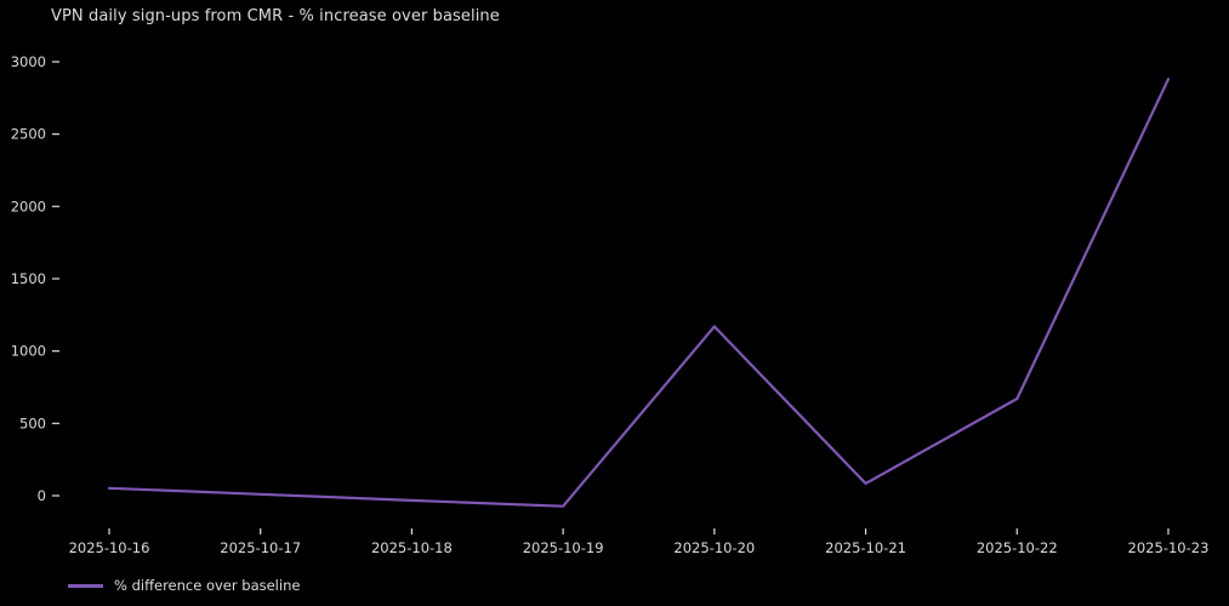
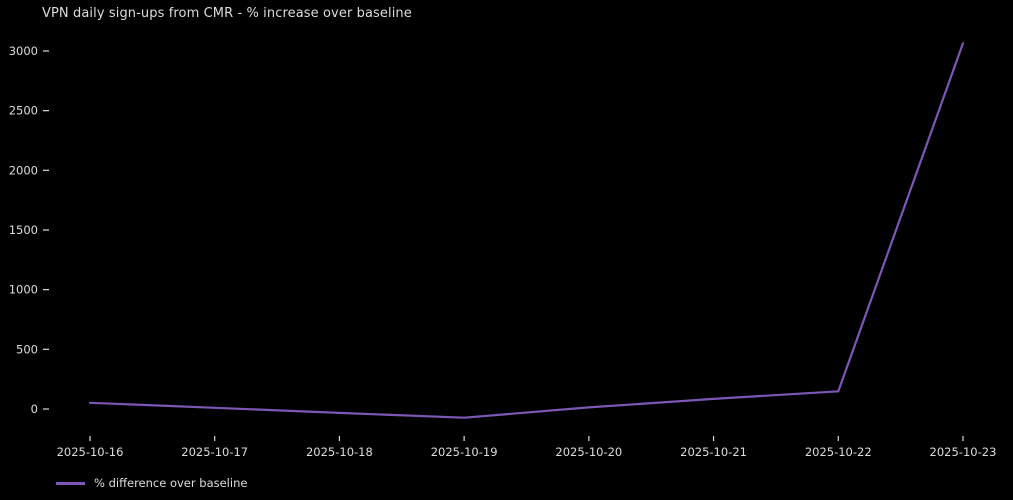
2025-10-20: 1170 -> 10
2025-10-22: 670 -> 150
2025-10-23: 2880 -> 3060
